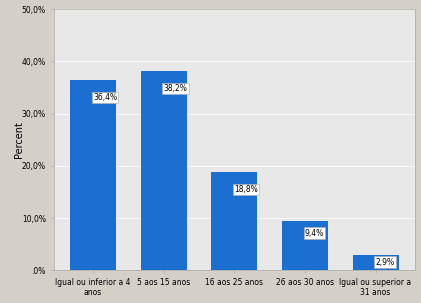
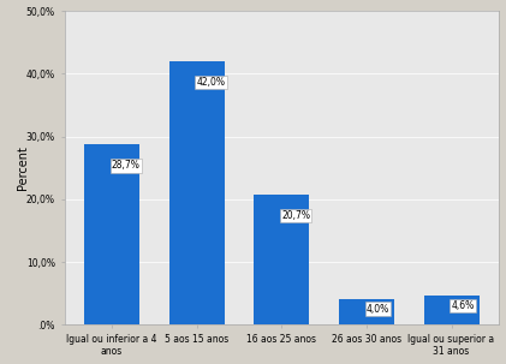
Igual ou inferior a 4 anos: 36,4% -> 28,7%
5 aos 15 anos: 38,2% -> 42,0%
16 aos 25 anos: 18,8% -> 20,7%
26 aos 30 anos: 9,4% -> 4,0%
Igual ou superior a 31 anos: 2,9% -> 4,6%
